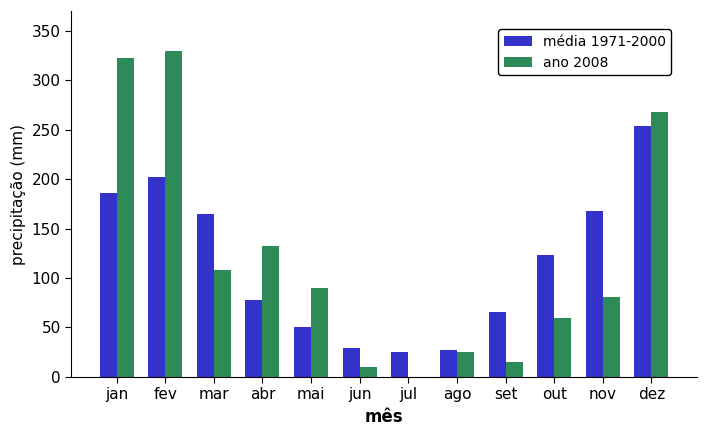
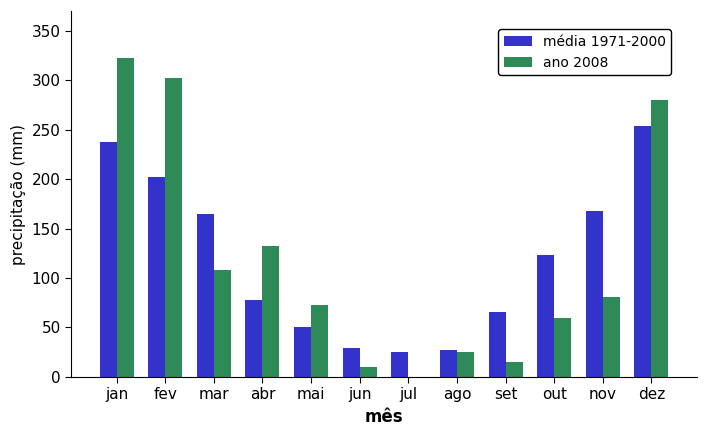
média 1971-2000/jan: 186 -> 238
ano 2008/fev: 330 -> 302
ano 2008/mai: 90 -> 73
ano 2008/dez: 268 -> 280
